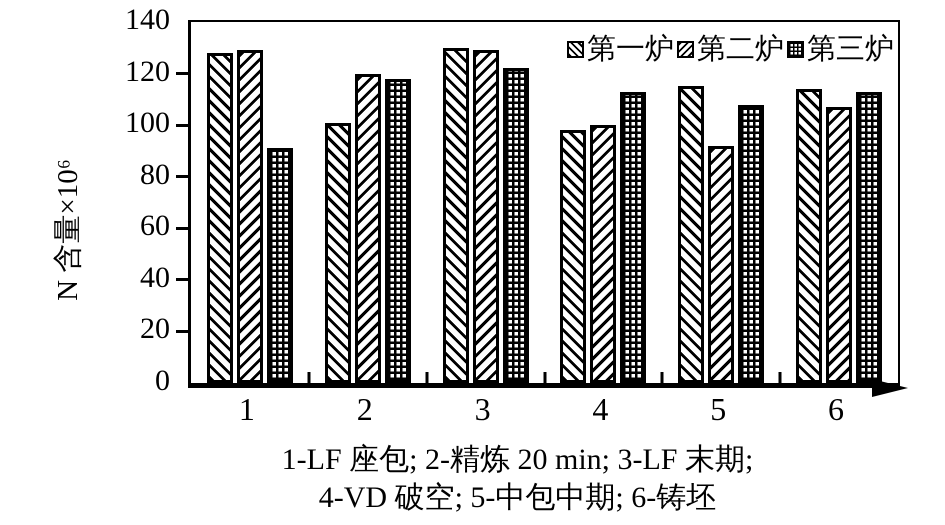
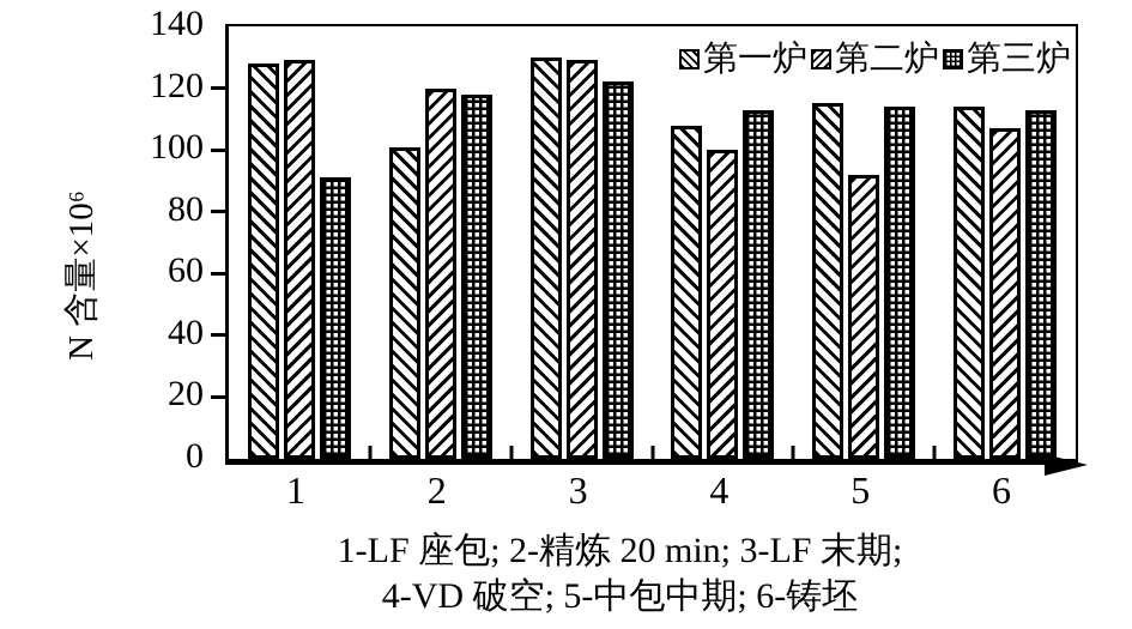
第一炉/4: 98 -> 108
第三炉/5: 108 -> 114
